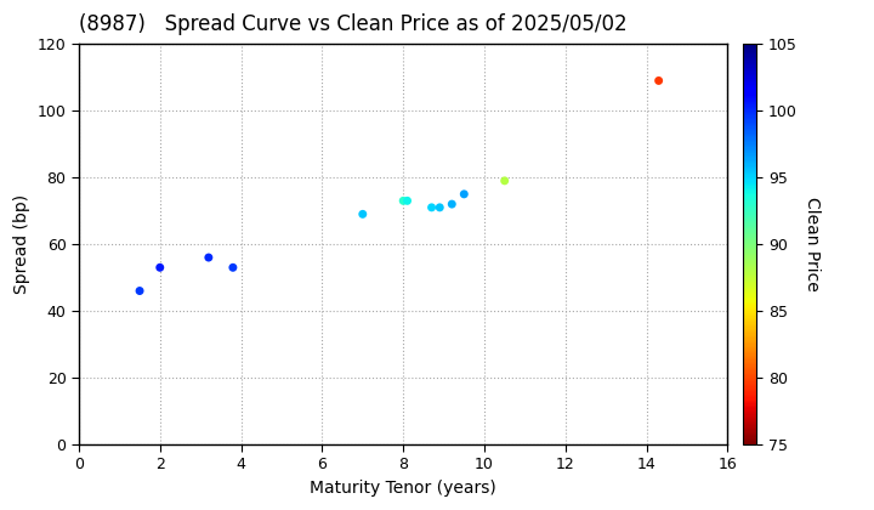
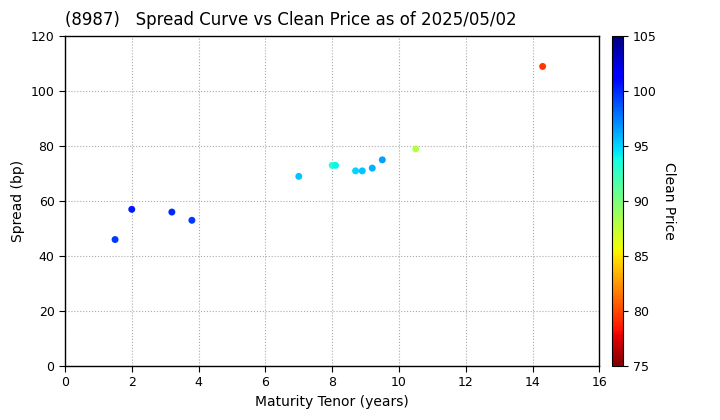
2: 53 -> 57
